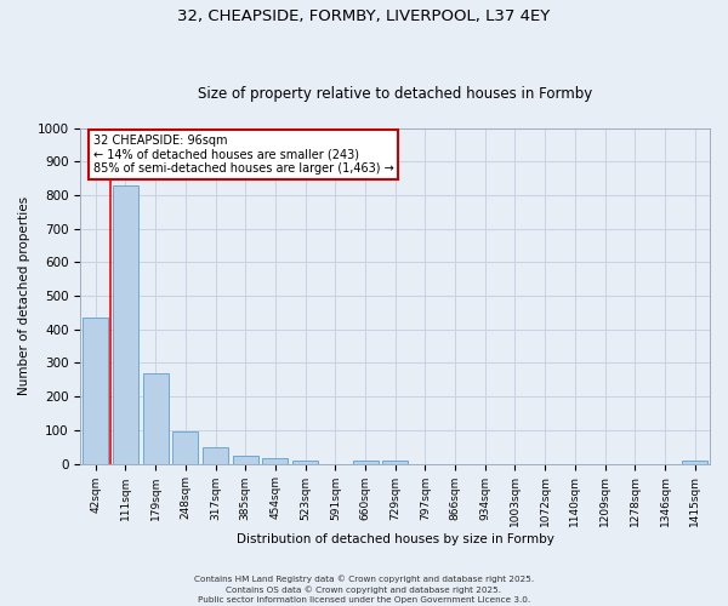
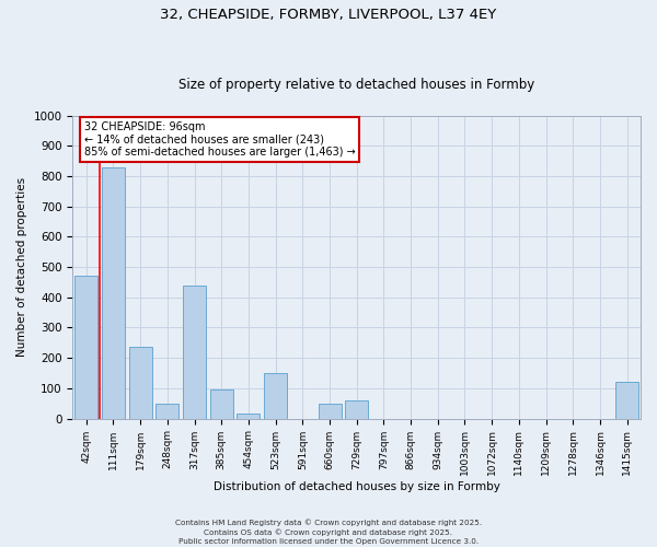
42sqm: 435 -> 470
179sqm: 270 -> 235
248sqm: 95 -> 50
317sqm: 50 -> 440
385sqm: 23 -> 95
523sqm: 10 -> 150
660sqm: 10 -> 50
729sqm: 10 -> 60
1415sqm: 10 -> 120
